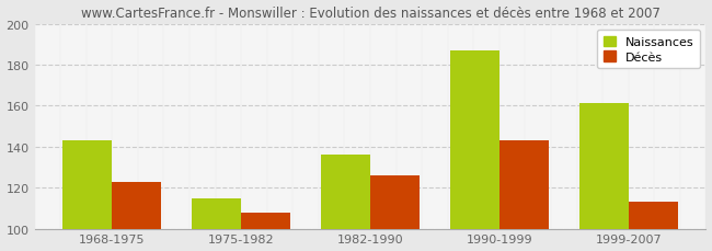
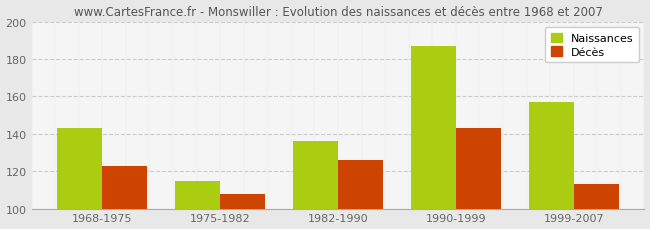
Naissances/1999-2007: 161 -> 157
